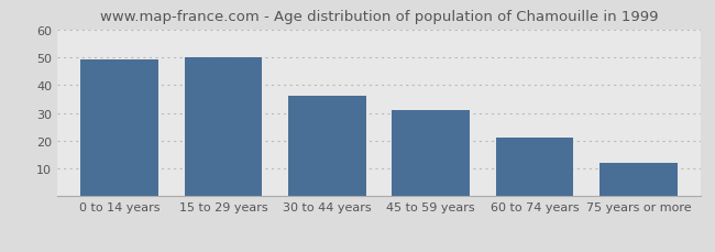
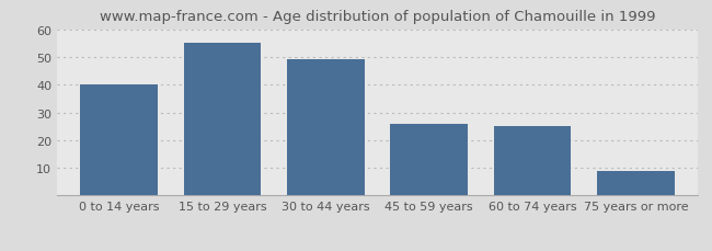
0 to 14 years: 49 -> 40
15 to 29 years: 50 -> 55
30 to 44 years: 36 -> 49
45 to 59 years: 31 -> 26
60 to 74 years: 21 -> 25
75 years or more: 12 -> 9
